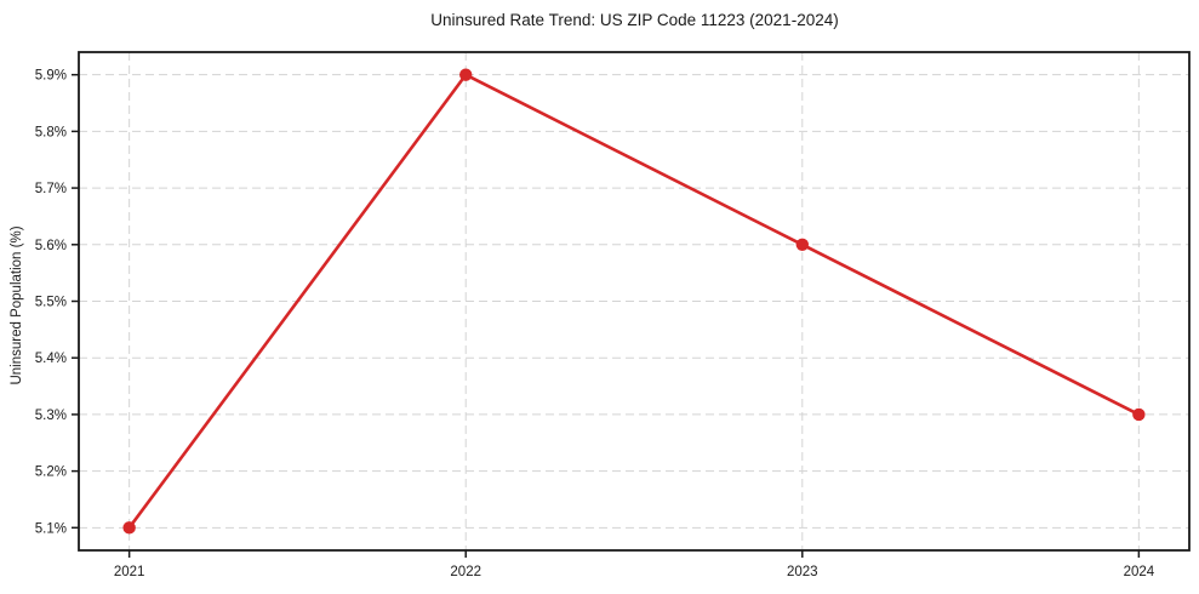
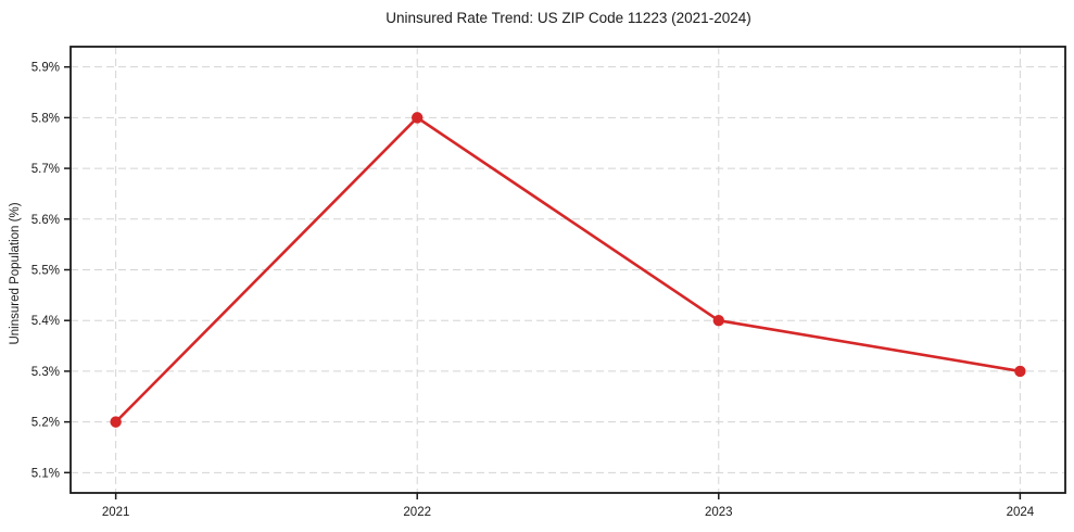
2021: 5.1% -> 5.2%
2022: 5.9% -> 5.8%
2023: 5.6% -> 5.4%
